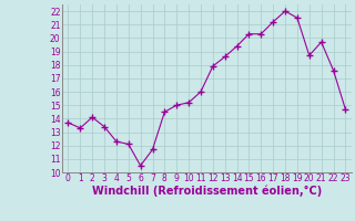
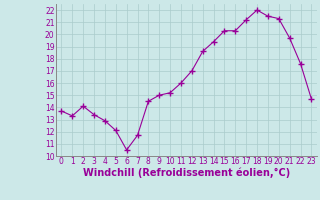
4: 12.3 -> 12.9
12: 17.9 -> 17.0
20: 18.7 -> 21.3
